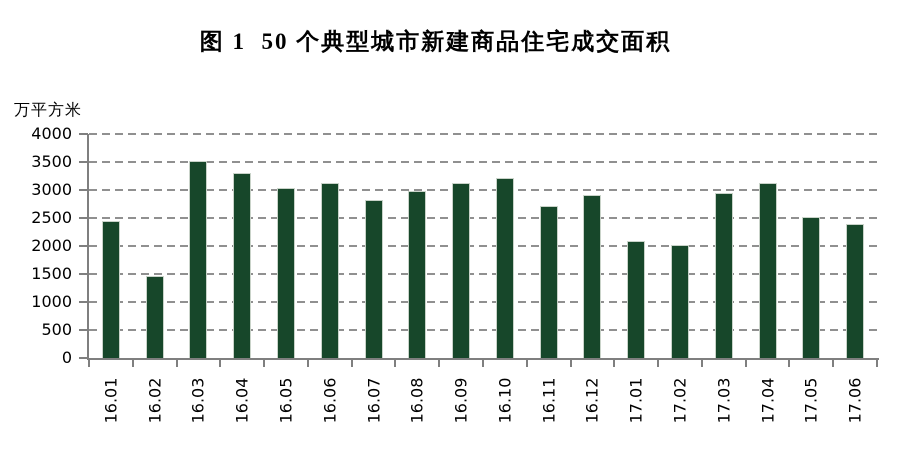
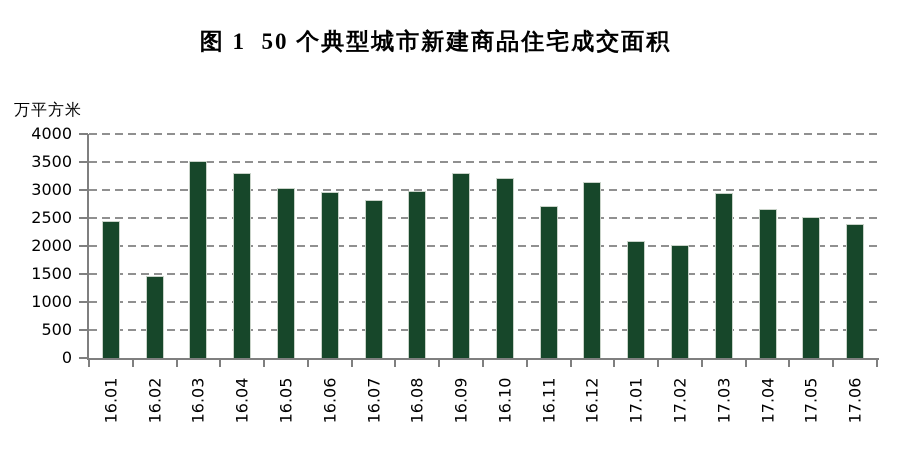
16.06: 3100 -> 3000
16.09: 3100 -> 3300
16.12: 2900 -> 3100
17.04: 3100 -> 2600
